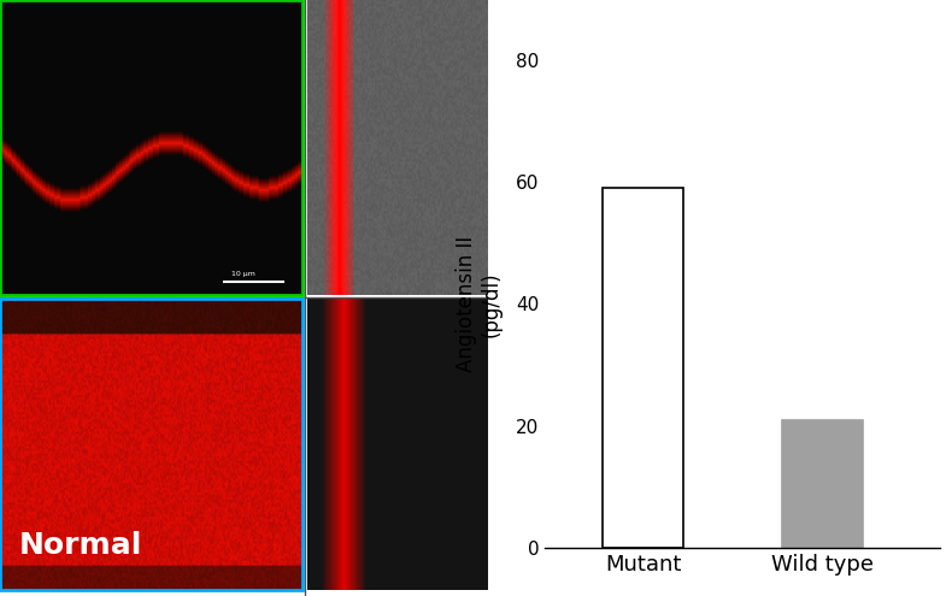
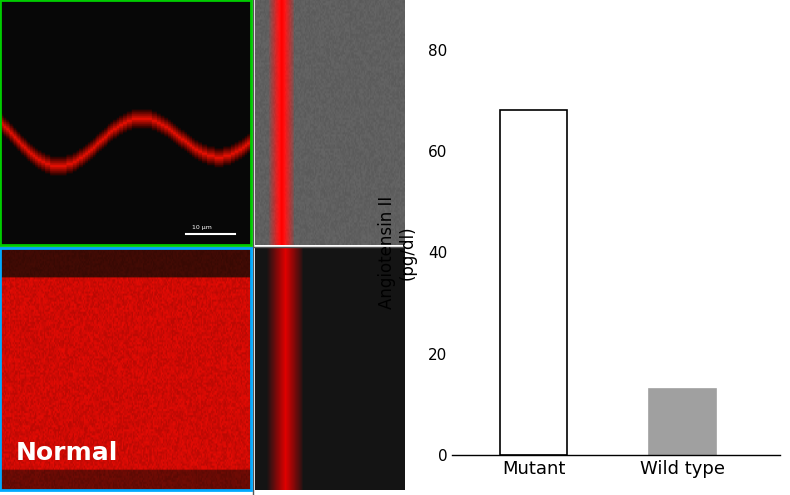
Mutant: 59 -> 68
Wild type: 21 -> 13
